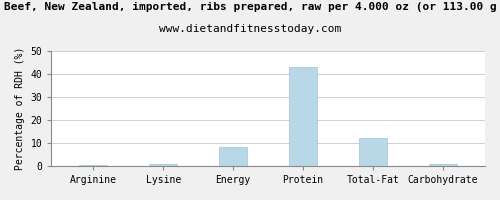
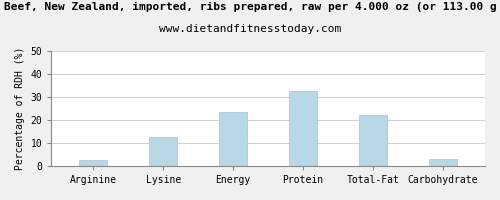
Arginine: 0.3 -> 2.5
Lysine: 0.8 -> 12.5
Energy: 8.2 -> 23.5
Protein: 43.0 -> 32.5
Total-Fat: 12.0 -> 22.0
Carbohydrate: 0.8 -> 3.0
